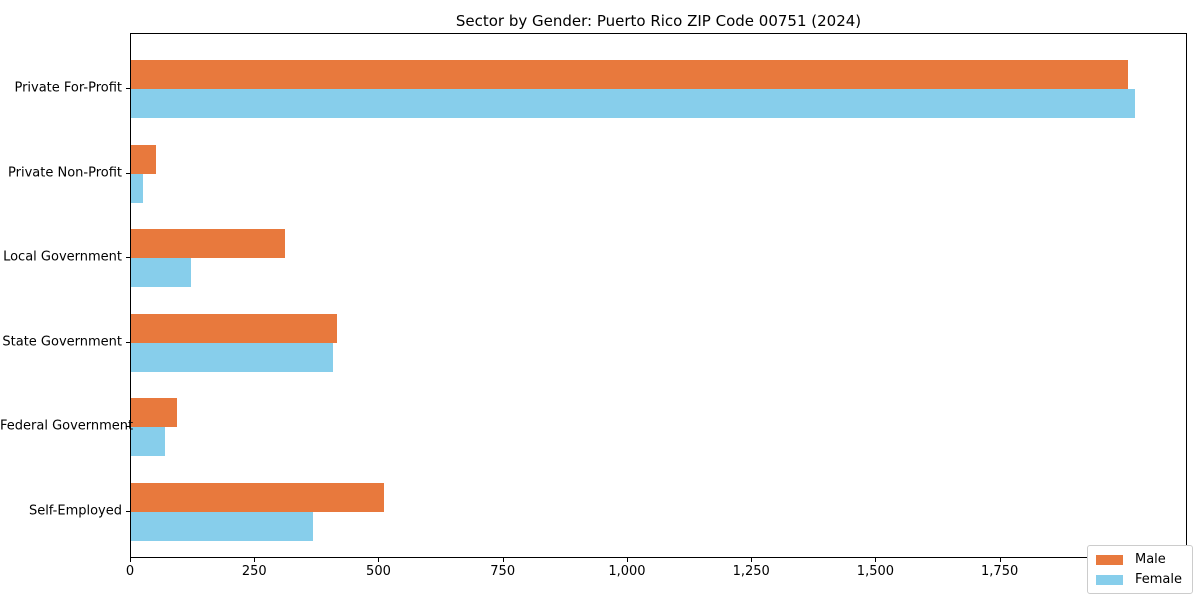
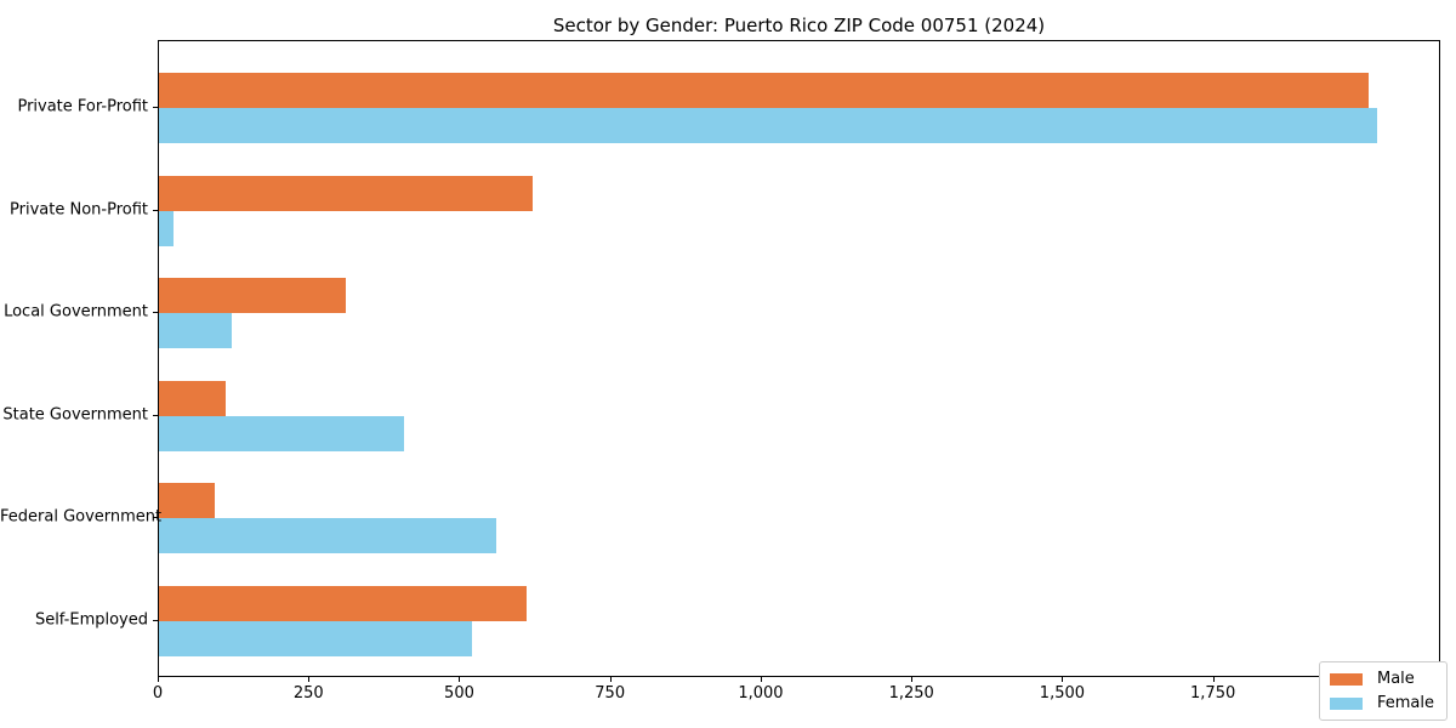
Male/Private Non-Profit: 50 -> 620
Male/State Government: 410 -> 110
Female/Federal Government: 70 -> 560
Male/Self-Employed: 510 -> 610
Female/Self-Employed: 370 -> 520
